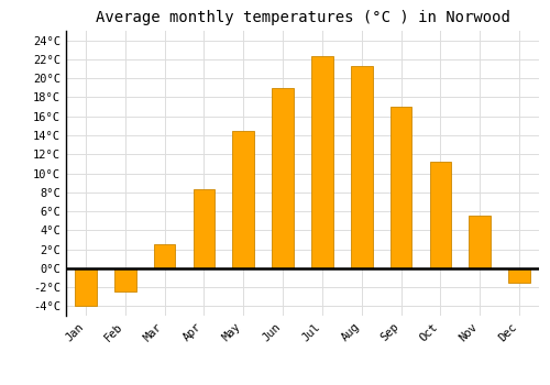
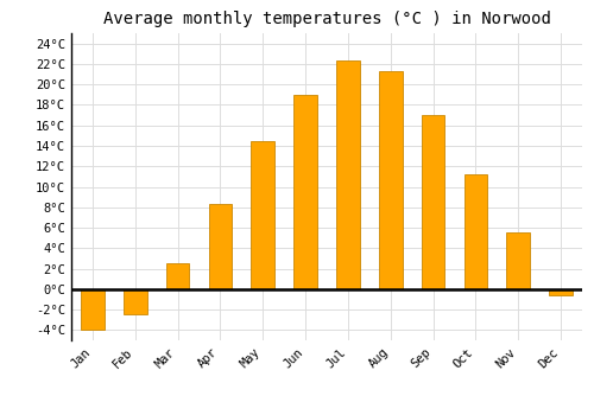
Dec: -1.5°C -> -0.6°C
